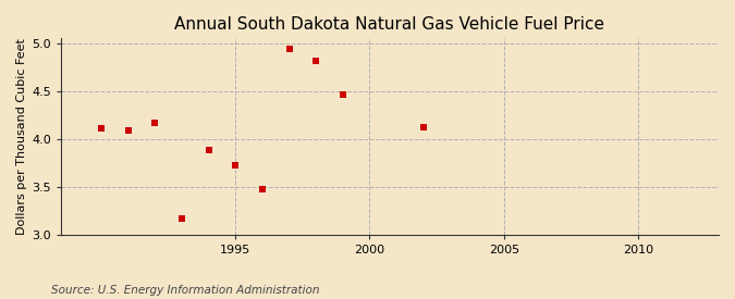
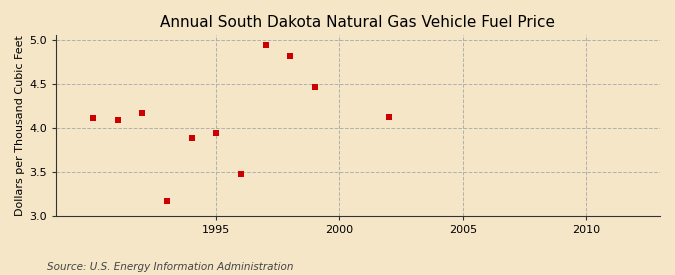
1995: 3.73 -> 3.94
